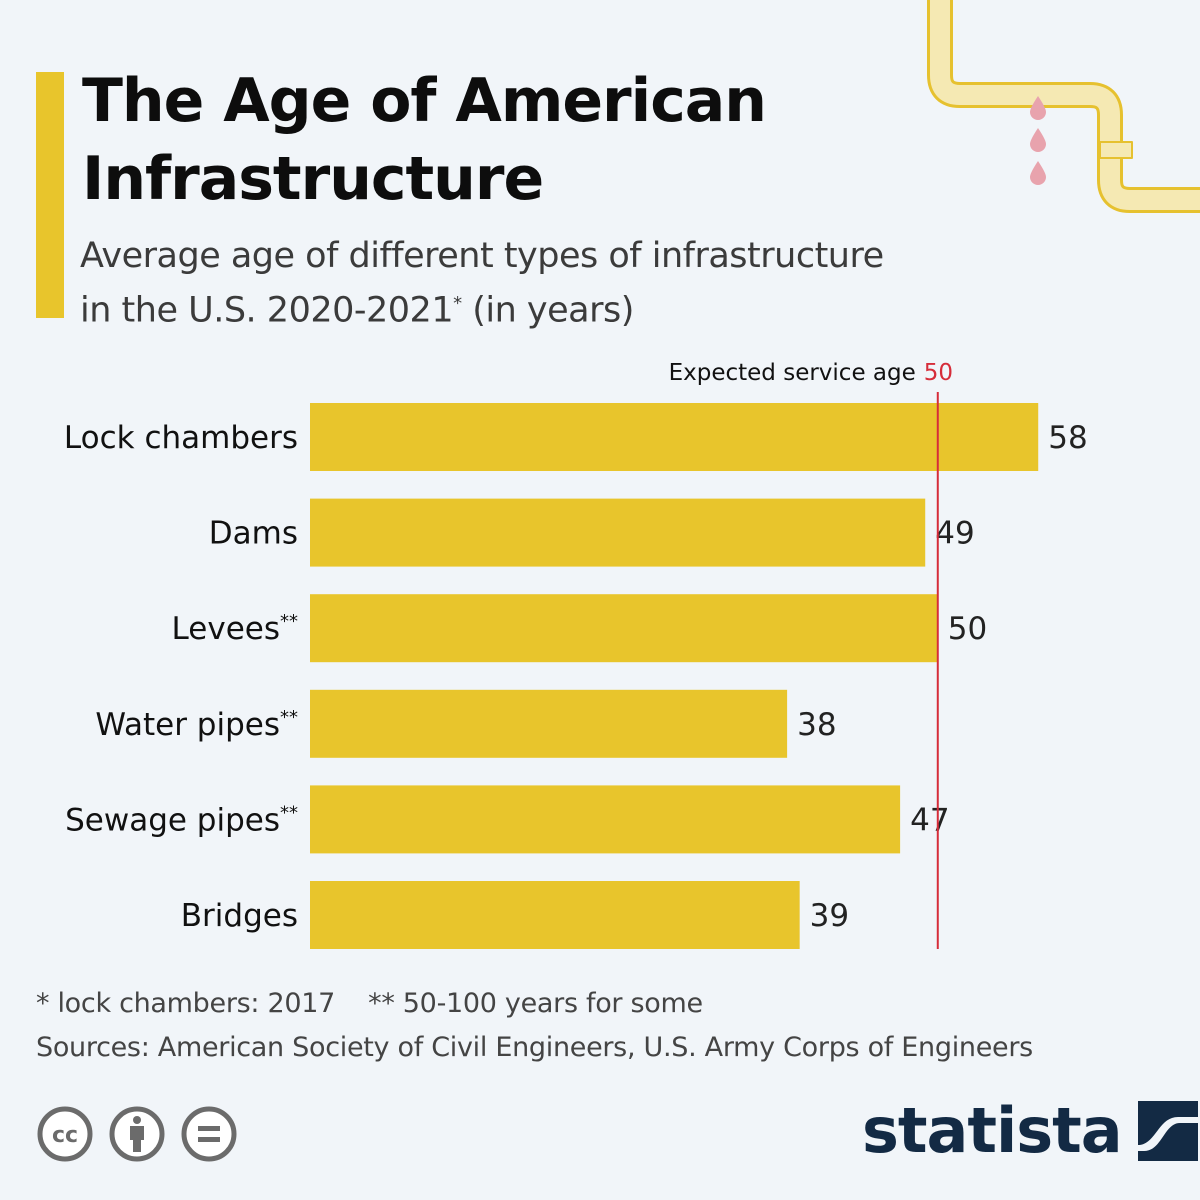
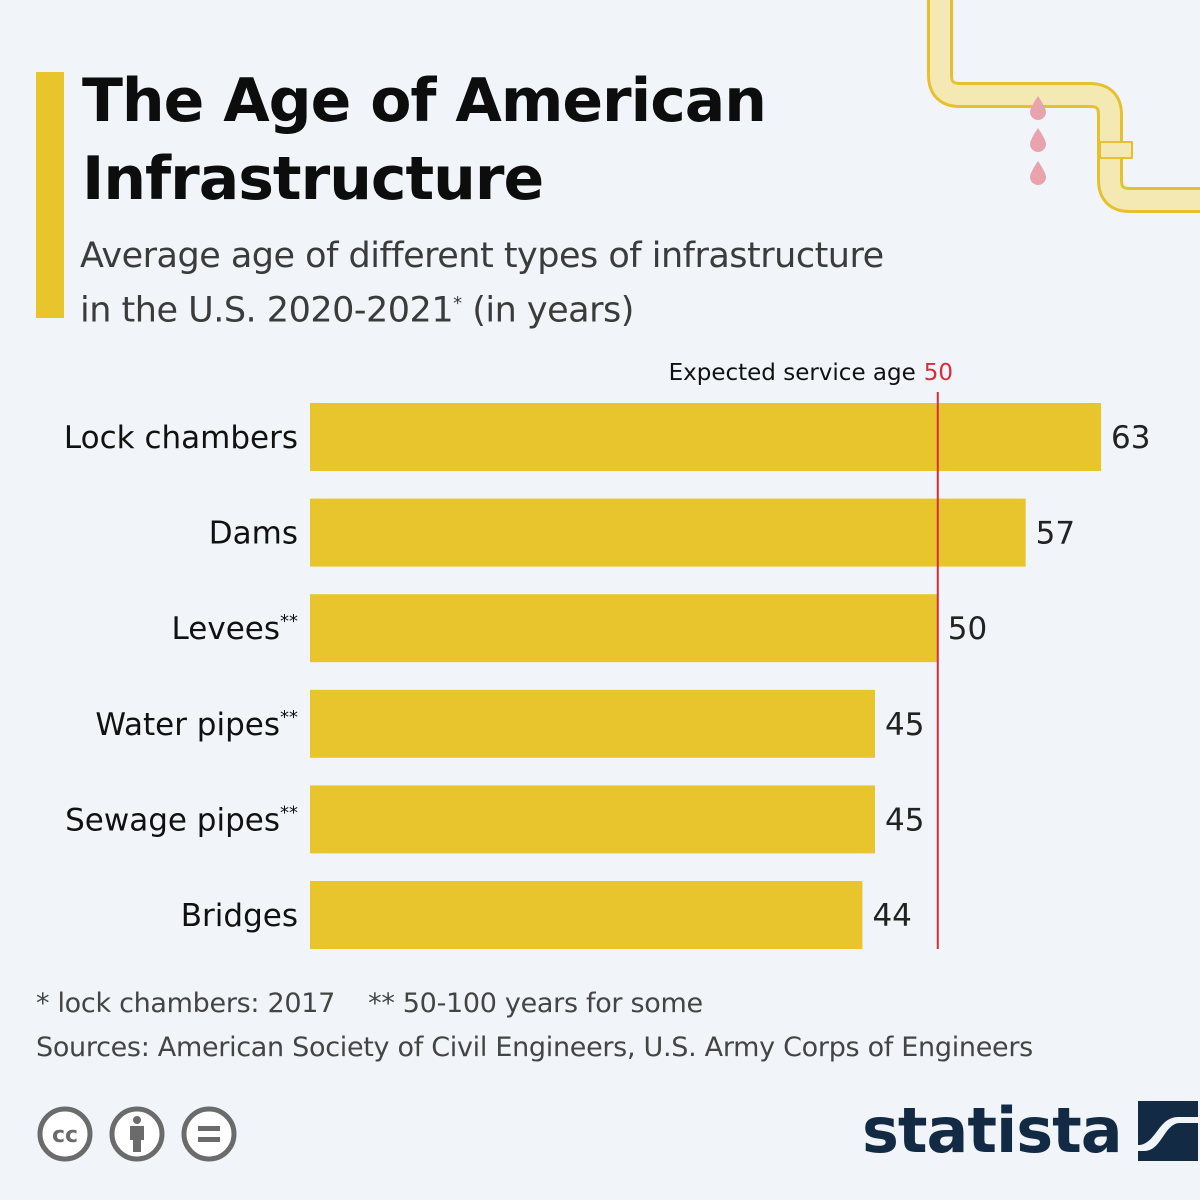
Lock chambers: 58 -> 63
Dams: 49 -> 57
Water pipes**: 38 -> 45
Sewage pipes**: 47 -> 45
Bridges: 39 -> 44
